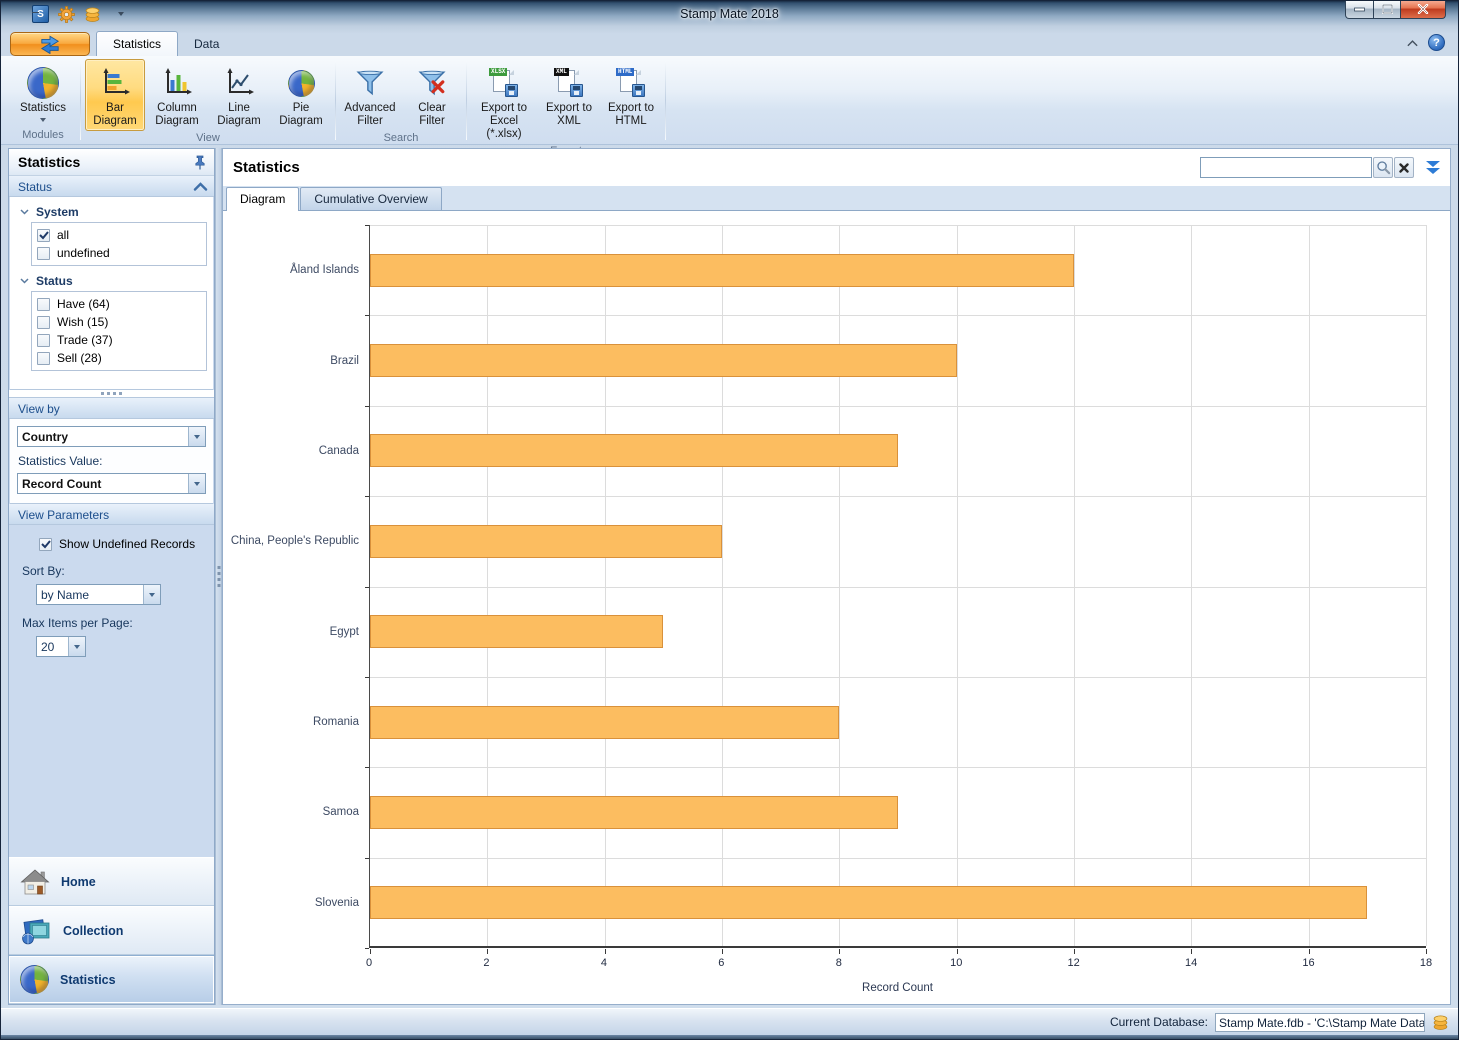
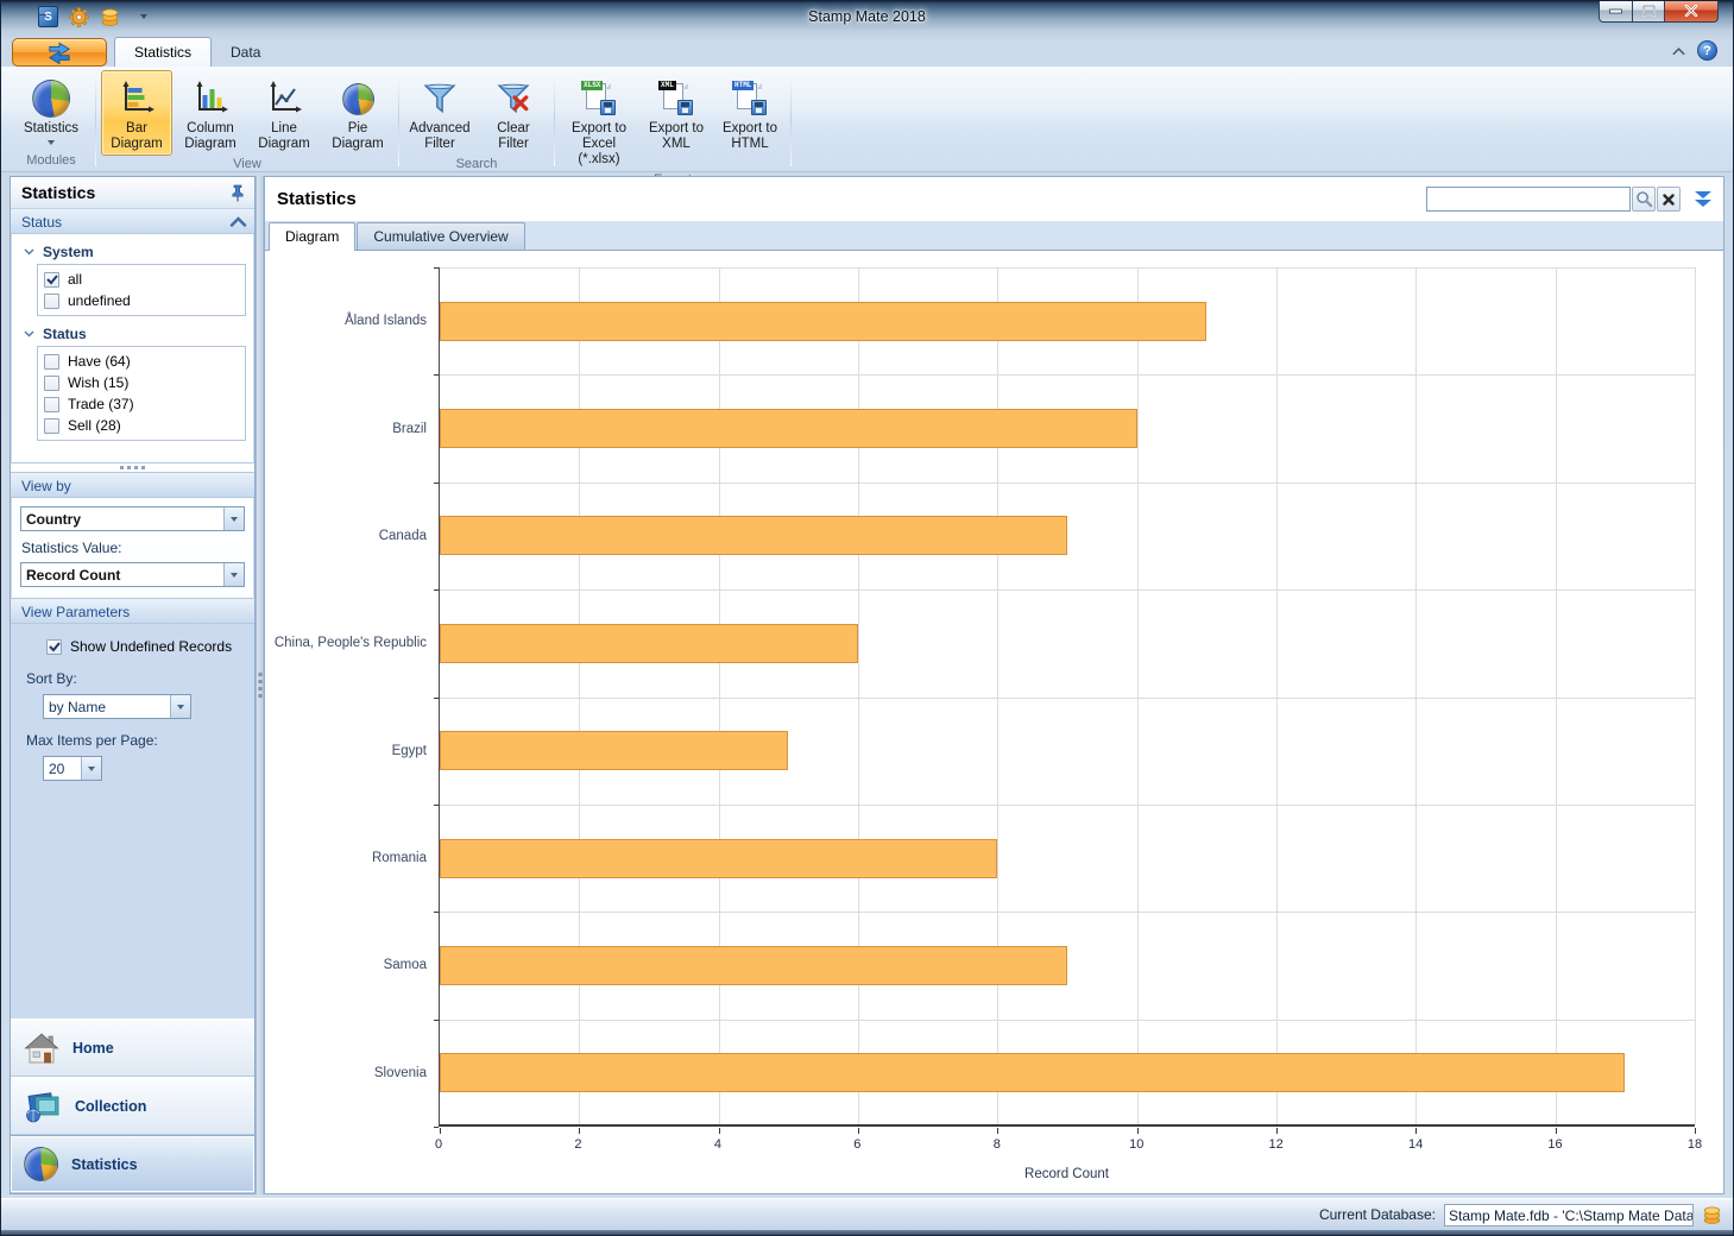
Åland Islands: 12 -> 11
